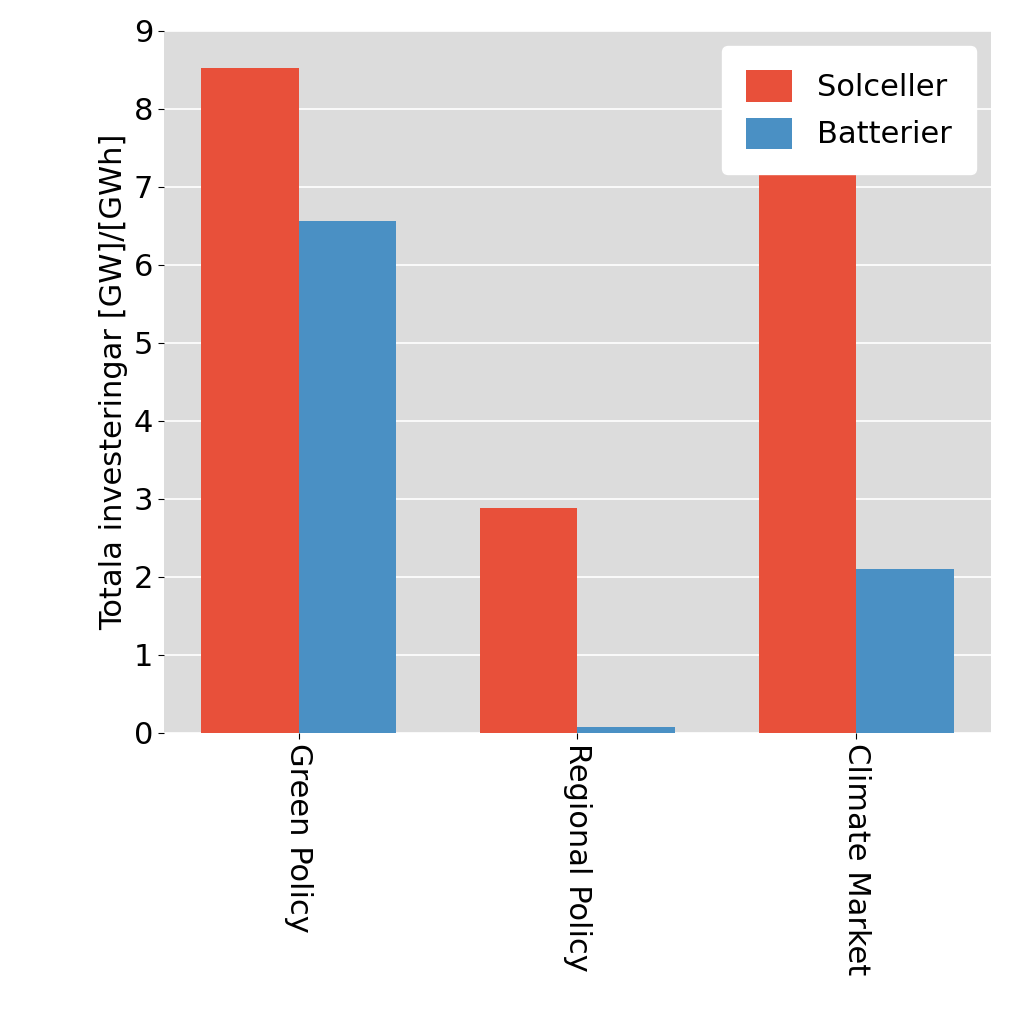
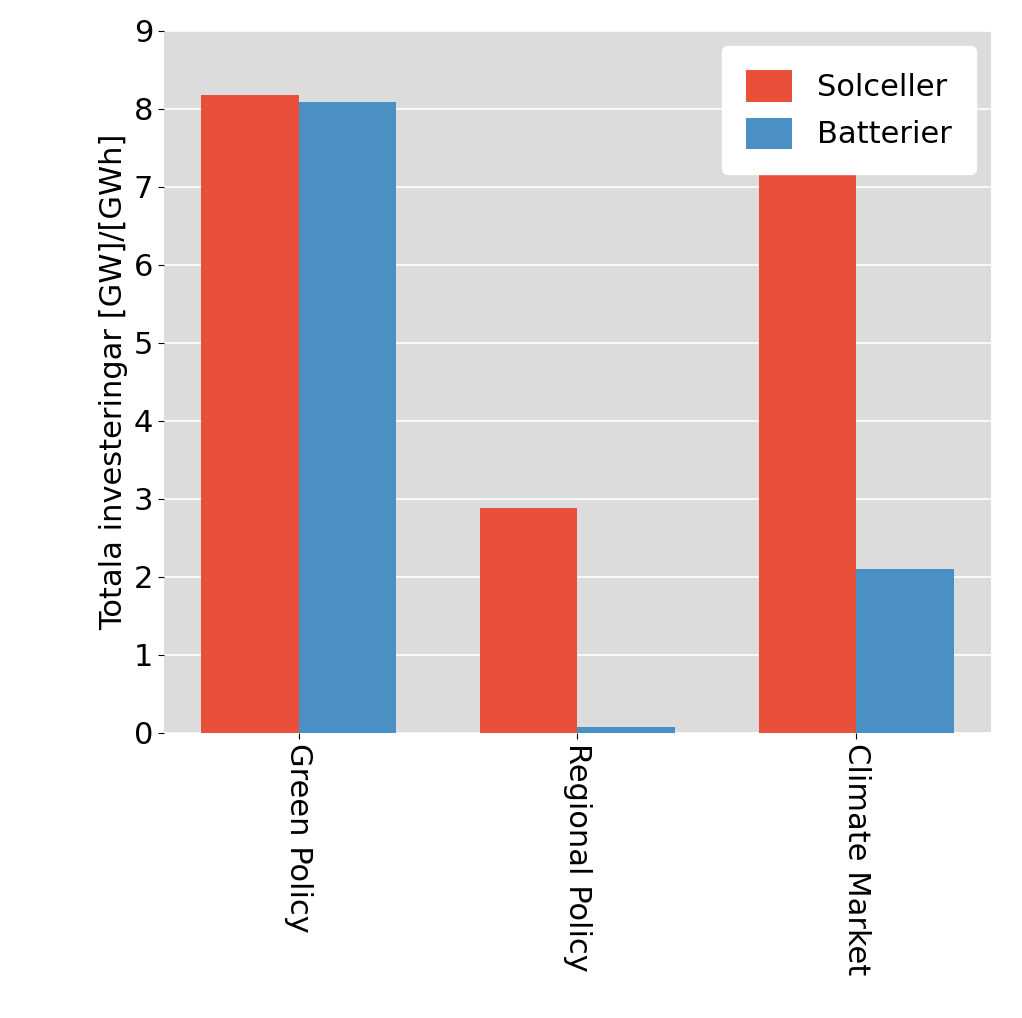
Solceller/Green Policy: 8.52 -> 8.18
Batterier/Green Policy: 6.56 -> 8.08
